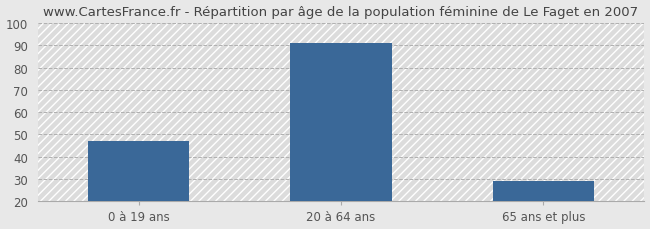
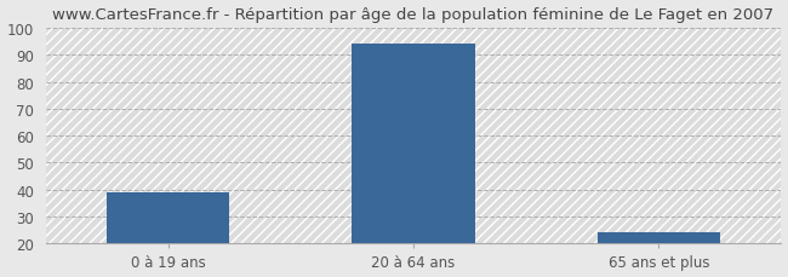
0 à 19 ans: 47 -> 39
20 à 64 ans: 91 -> 94
65 ans et plus: 29 -> 24
